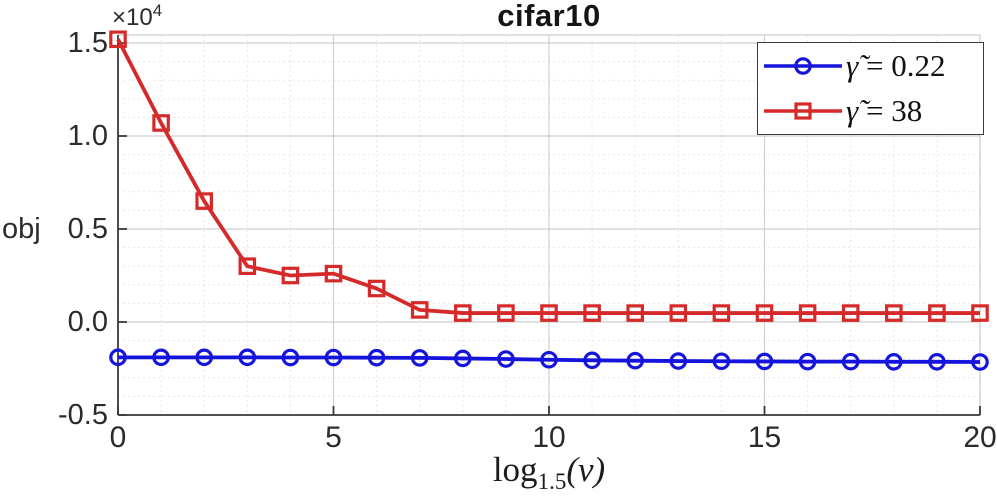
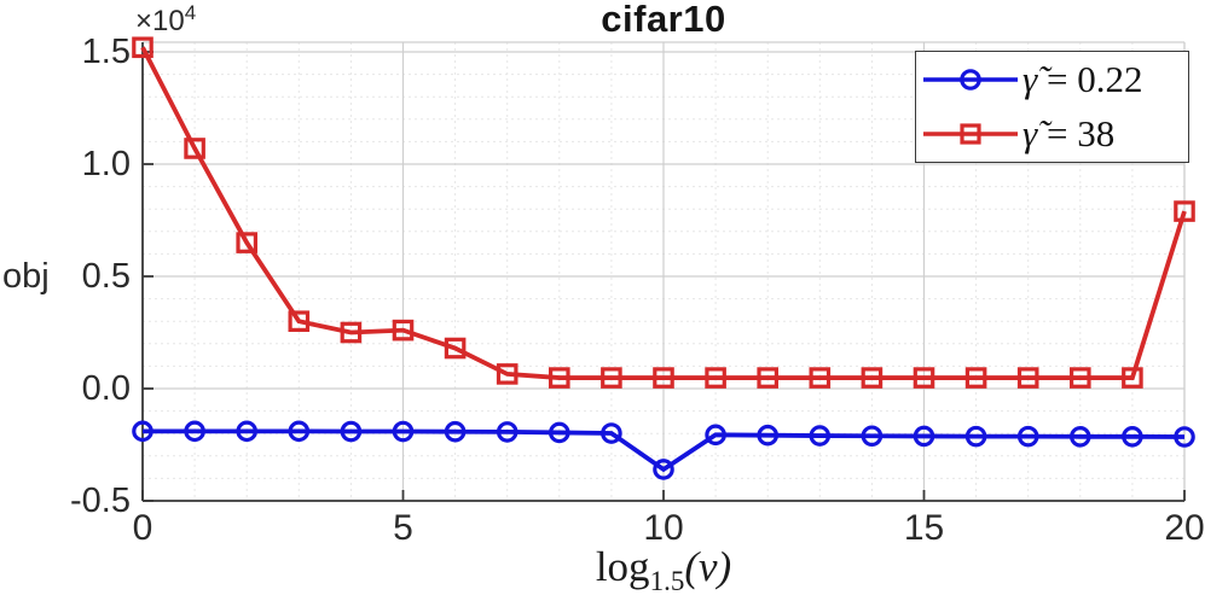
γ̃ = 0.22/10: -0.20 -> -0.36
γ̃ = 38/20: 0.05 -> 0.79
